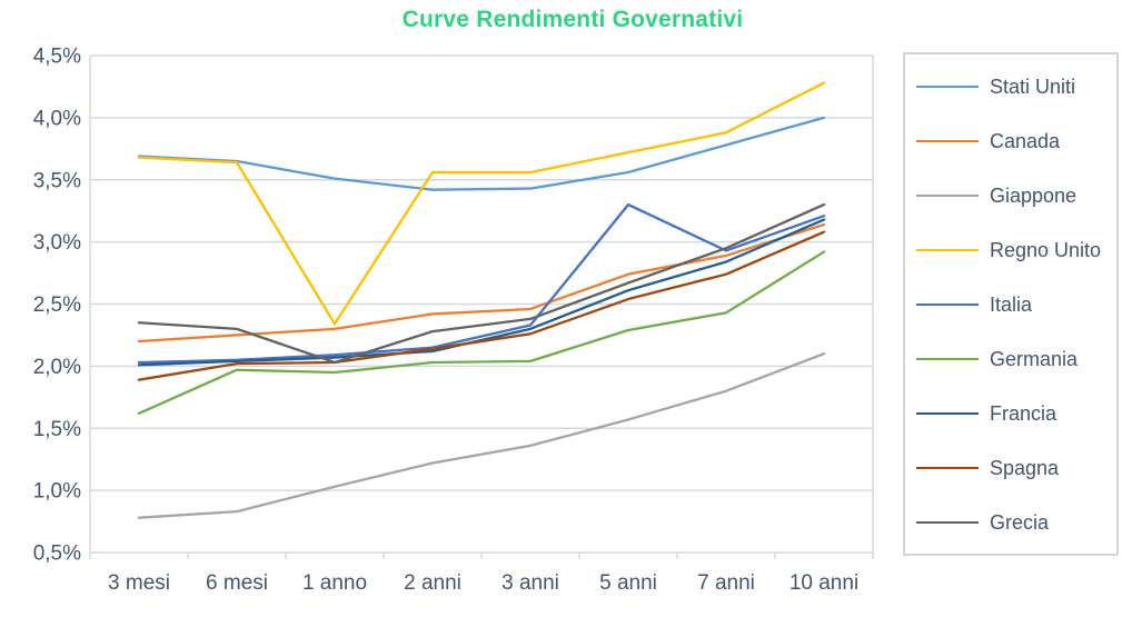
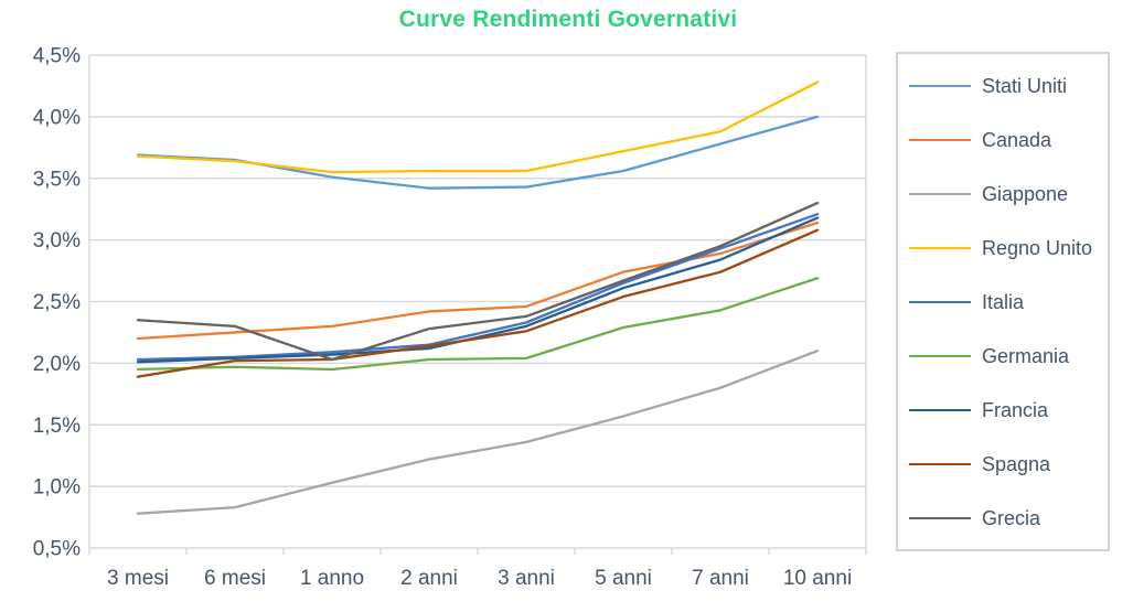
Germania/3 mesi: 1,62% -> 1,95%
Regno Unito/1 anno: 2,34% -> 3,55%
Italia/5 anni: 3,30% -> 2,65%
Germania/10 anni: 2,92% -> 2,69%
